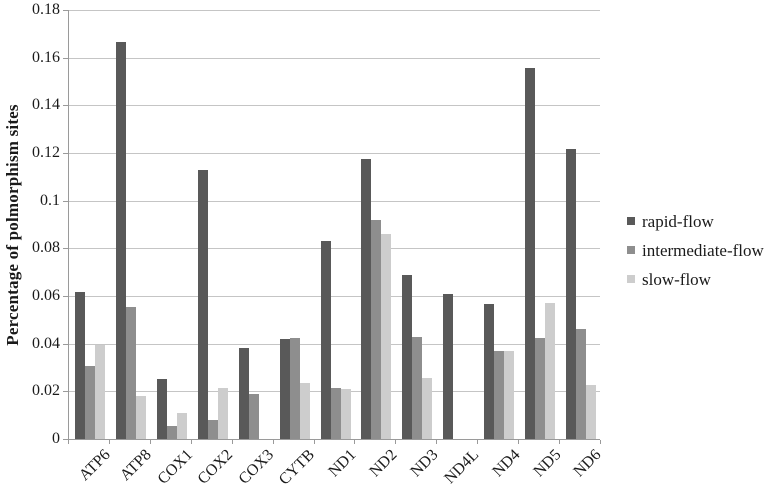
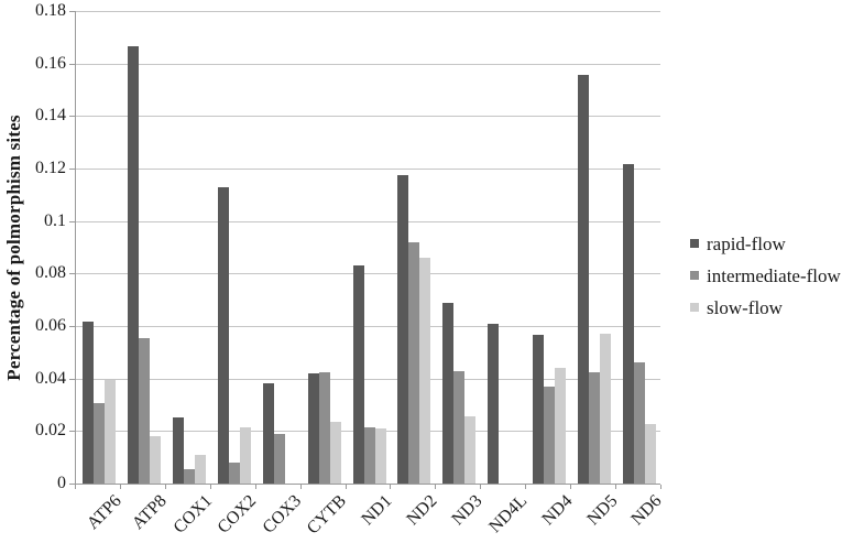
slow-flow/ND4: 0.037 -> 0.044
